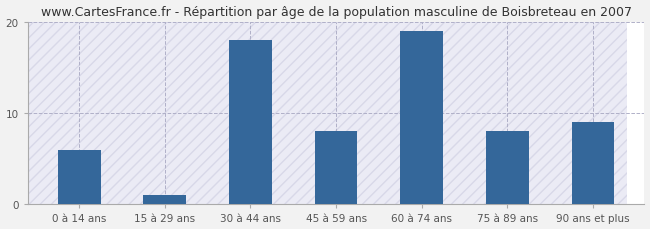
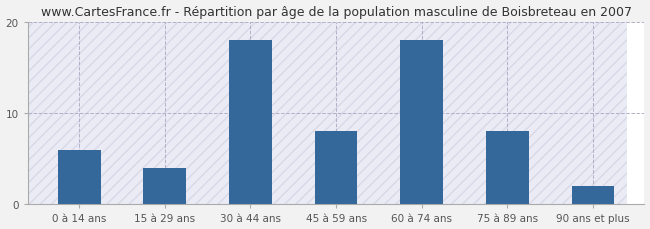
15 à 29 ans: 1 -> 4
60 à 74 ans: 19 -> 18
90 ans et plus: 9 -> 2
